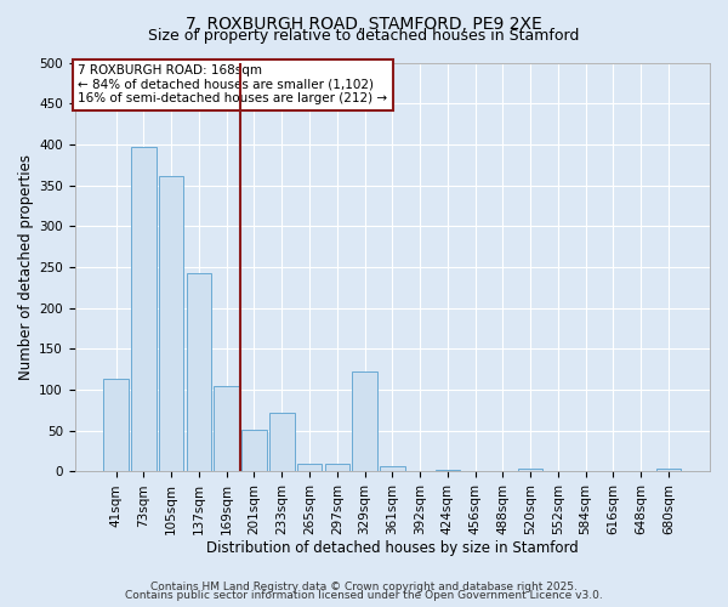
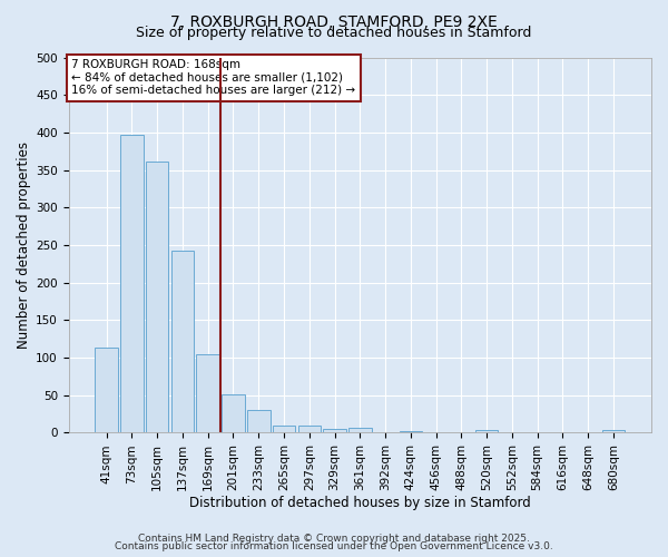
233sqm: 72 -> 30
329sqm: 122 -> 5
